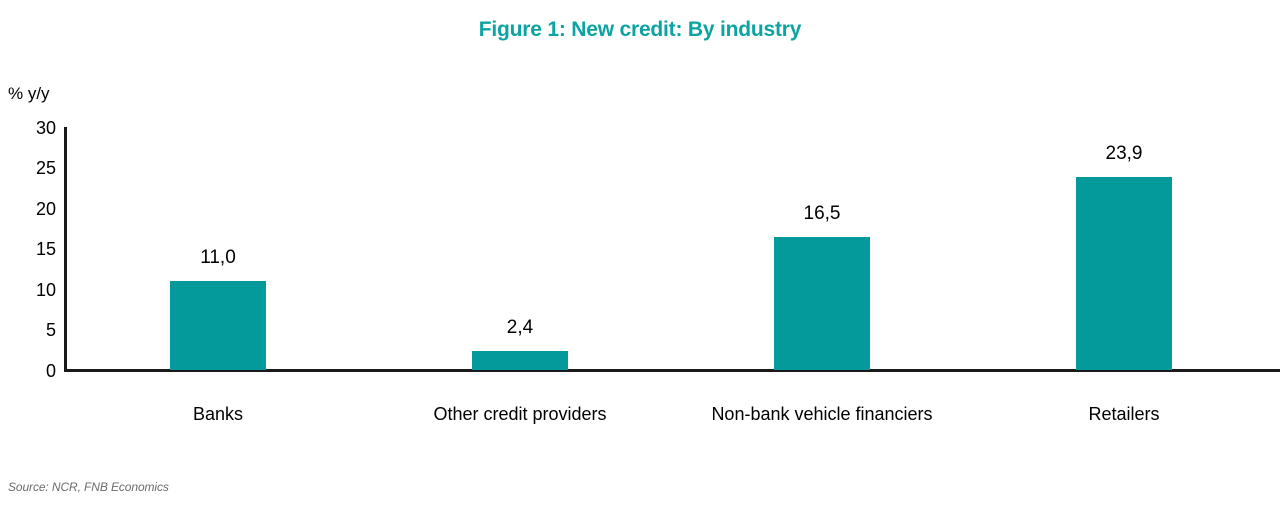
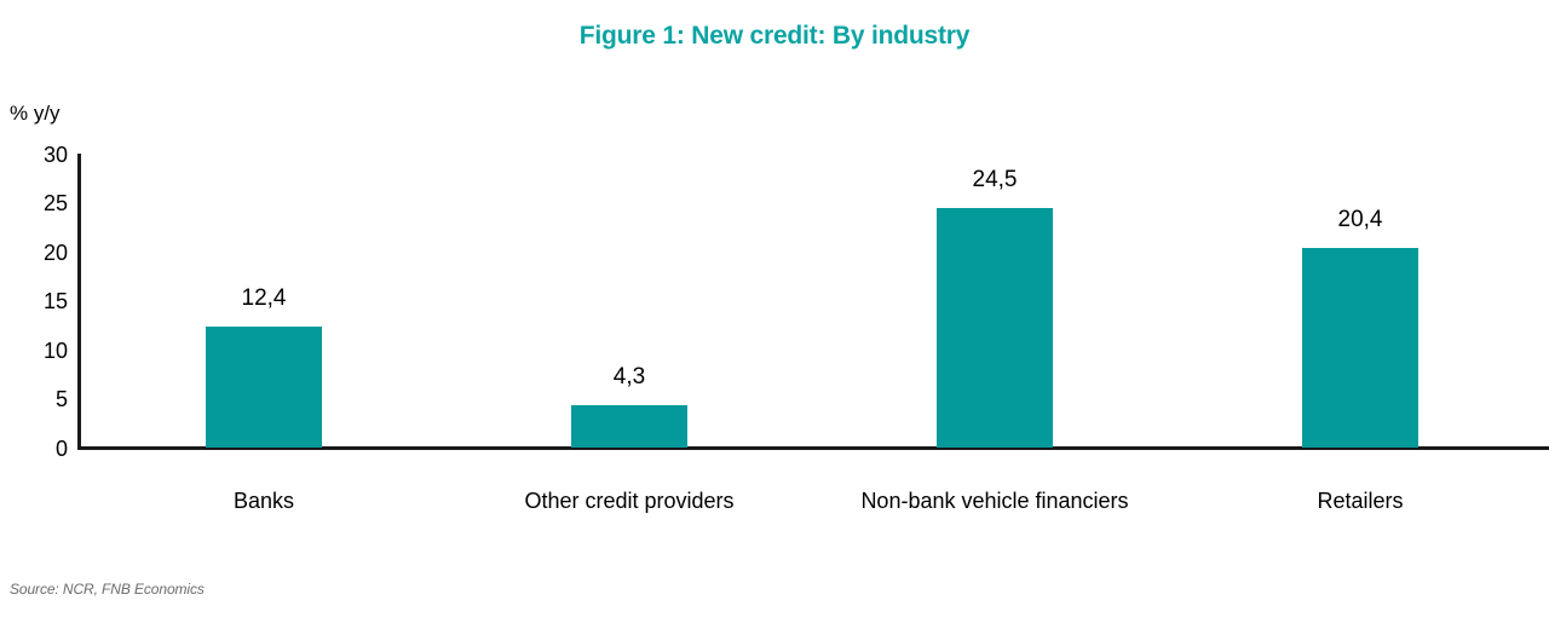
Banks: 11,0 -> 12,4
Other credit providers: 2,4 -> 4,3
Non-bank vehicle financiers: 16,5 -> 24,5
Retailers: 23,9 -> 20,4
